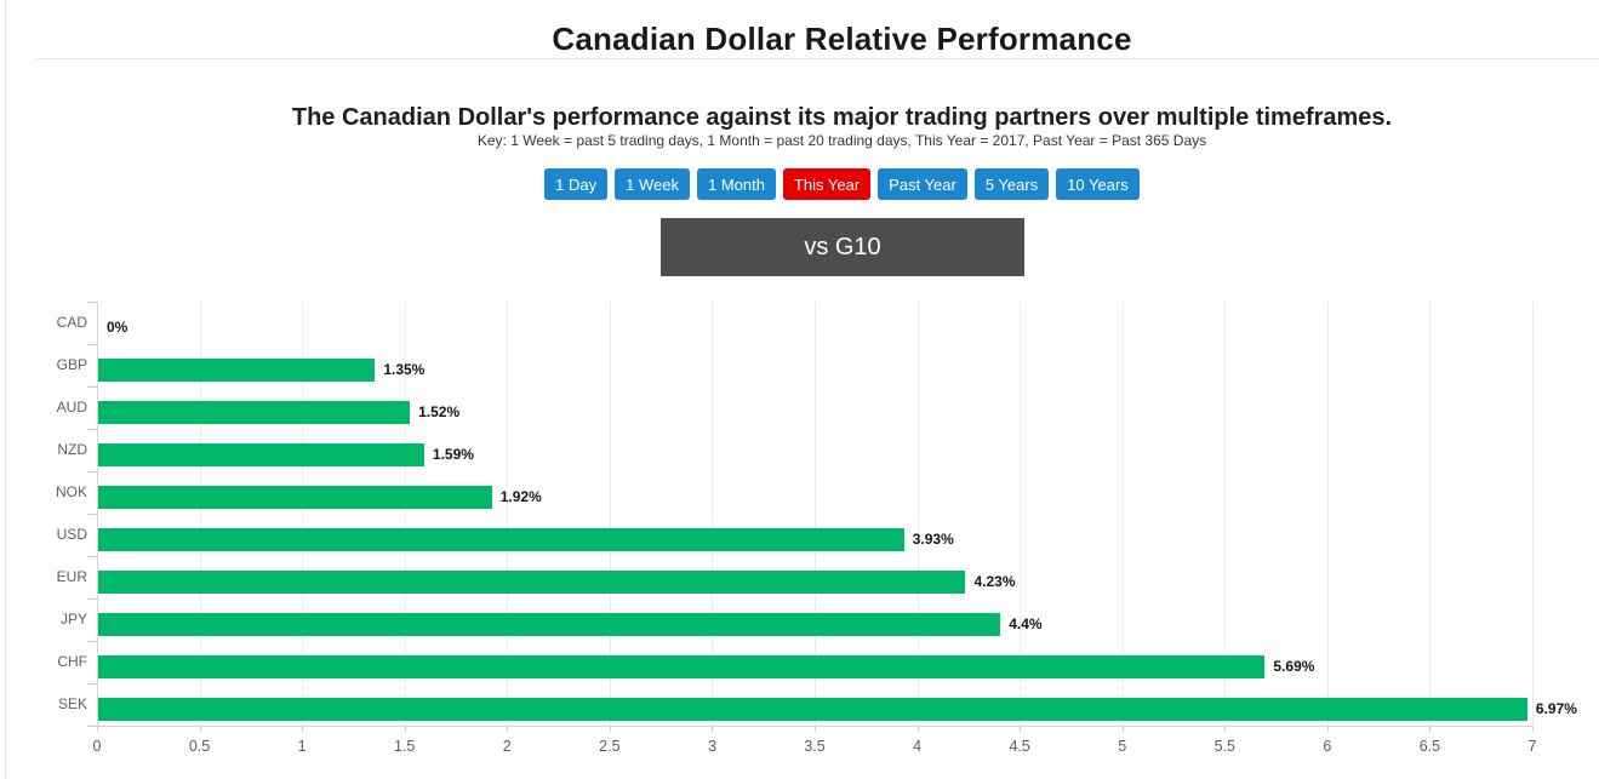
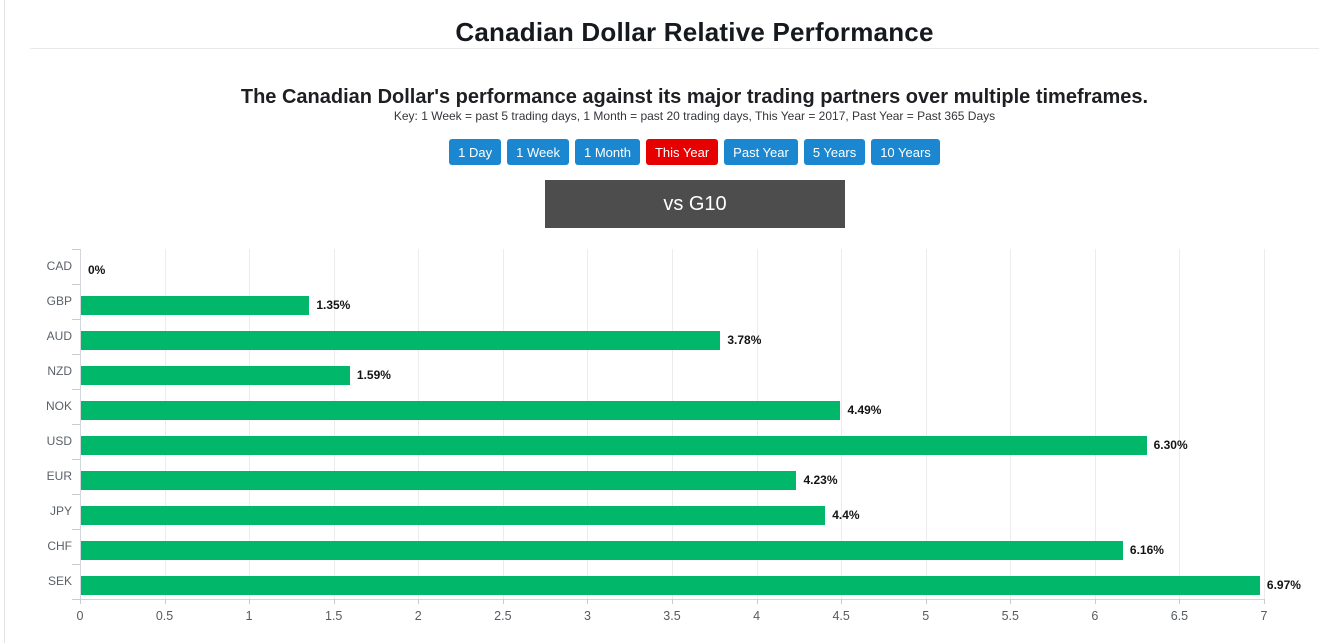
AUD: 1.52% -> 3.78%
NOK: 1.92% -> 4.49%
USD: 3.93% -> 6.30%
CHF: 5.69% -> 6.16%
